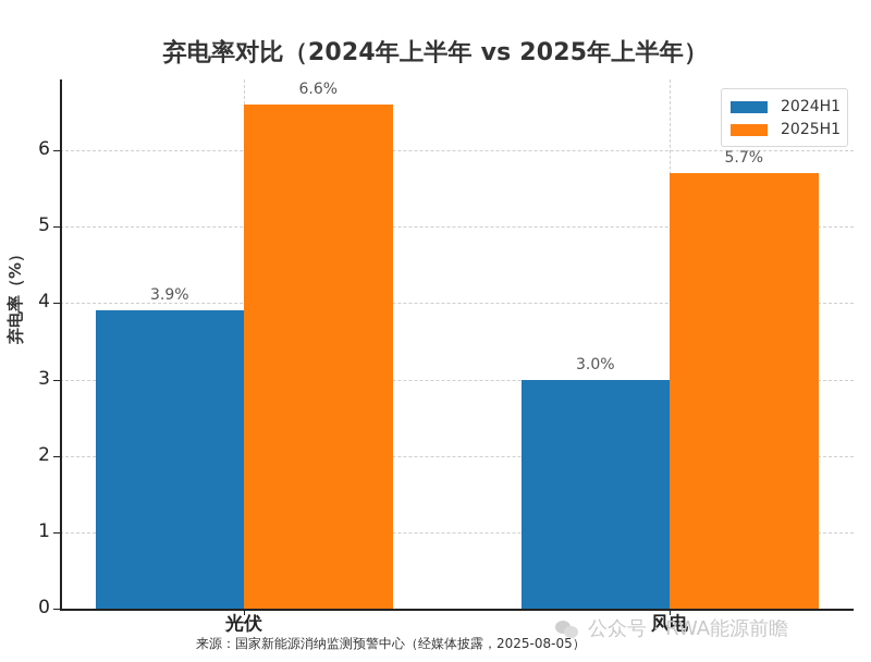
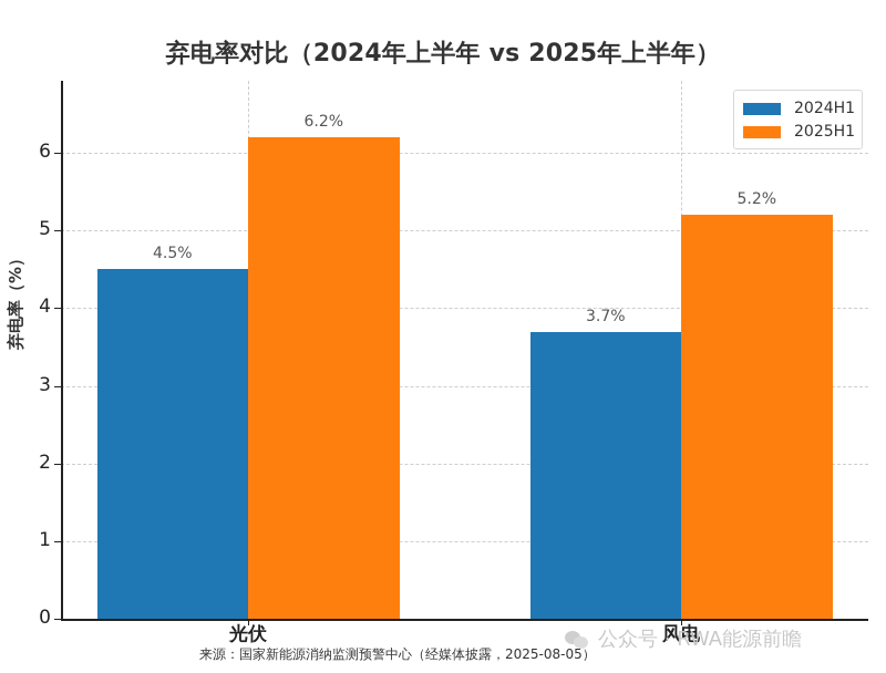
2024H1/光伏: 3.9% -> 4.5%
2025H1/光伏: 6.6% -> 6.2%
2024H1/风电: 3.0% -> 3.7%
2025H1/风电: 5.7% -> 5.2%
